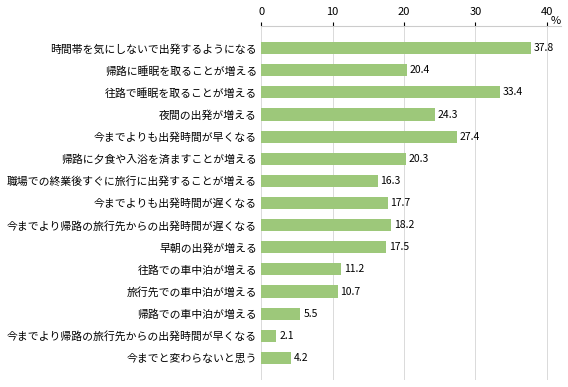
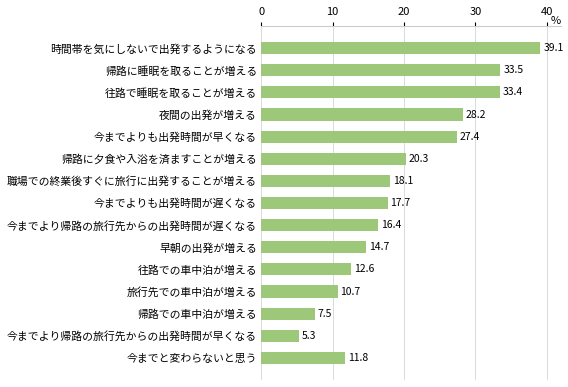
時間帯を気にしないで出発するようになる: 37.8 -> 39.1
帰路に睡眠を取ることが増える: 20.4 -> 33.5
夜間の出発が増える: 24.3 -> 28.2
職場での終業後すぐに旅行に出発することが増える: 16.3 -> 18.1
今までより帰路の旅行先からの出発時間が遅くなる: 18.2 -> 16.4
早朝の出発が増える: 17.5 -> 14.7
往路での車中泊が増える: 11.2 -> 12.6
帰路での車中泊が増える: 5.5 -> 7.5
今までより帰路の旅行先からの出発時間が早くなる: 2.1 -> 5.3
今までと変わらないと思う: 4.2 -> 11.8
